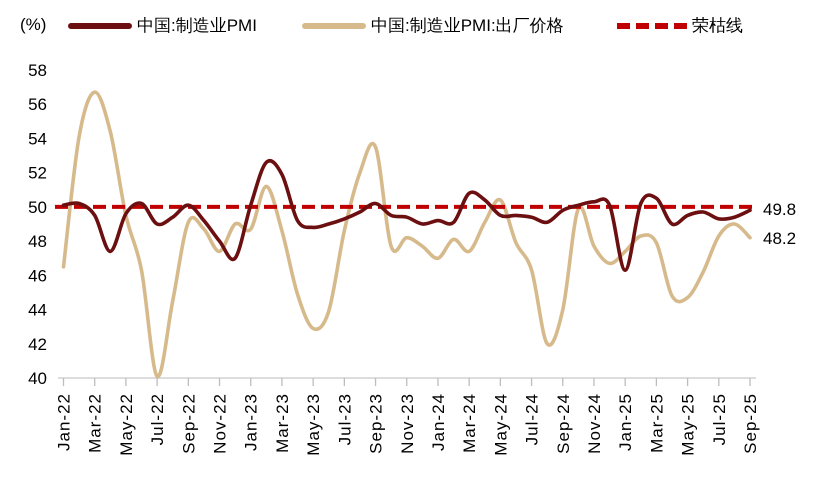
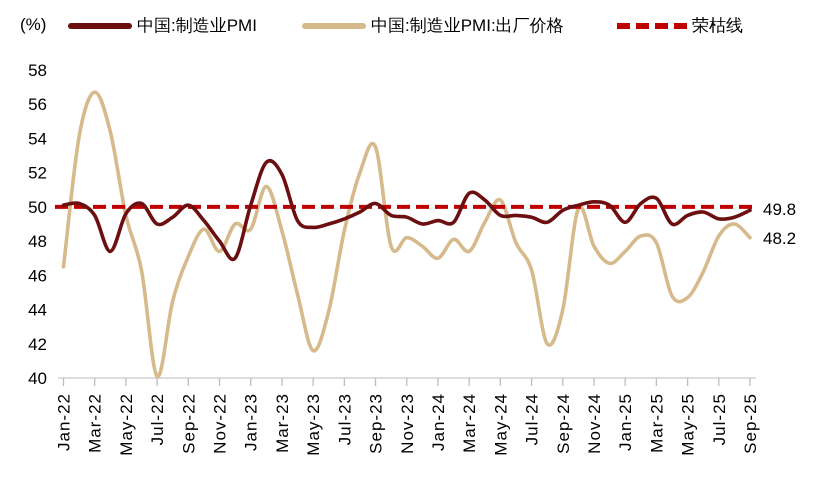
中国:制造业PMI:出厂价格/Sep-22: 49.1 -> 47.1
中国:制造业PMI:出厂价格/May-23: 42.9 -> 41.6
中国:制造业PMI/Jan-25: 46.3 -> 49.1
